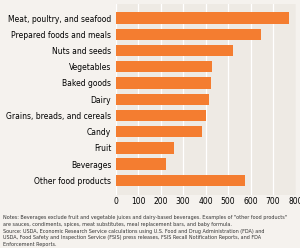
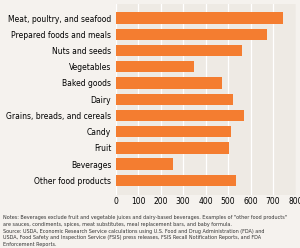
Meat, poultry, and seafood: 770 -> 745
Prepared foods and meals: 645 -> 675
Nuts and seeds: 520 -> 560
Vegetables: 430 -> 350
Baked goods: 425 -> 475
Dairy: 415 -> 520
Grains, breads, and cereals: 400 -> 570
Candy: 385 -> 515
Fruit: 260 -> 505
Beverages: 225 -> 255
Other food products: 575 -> 535
